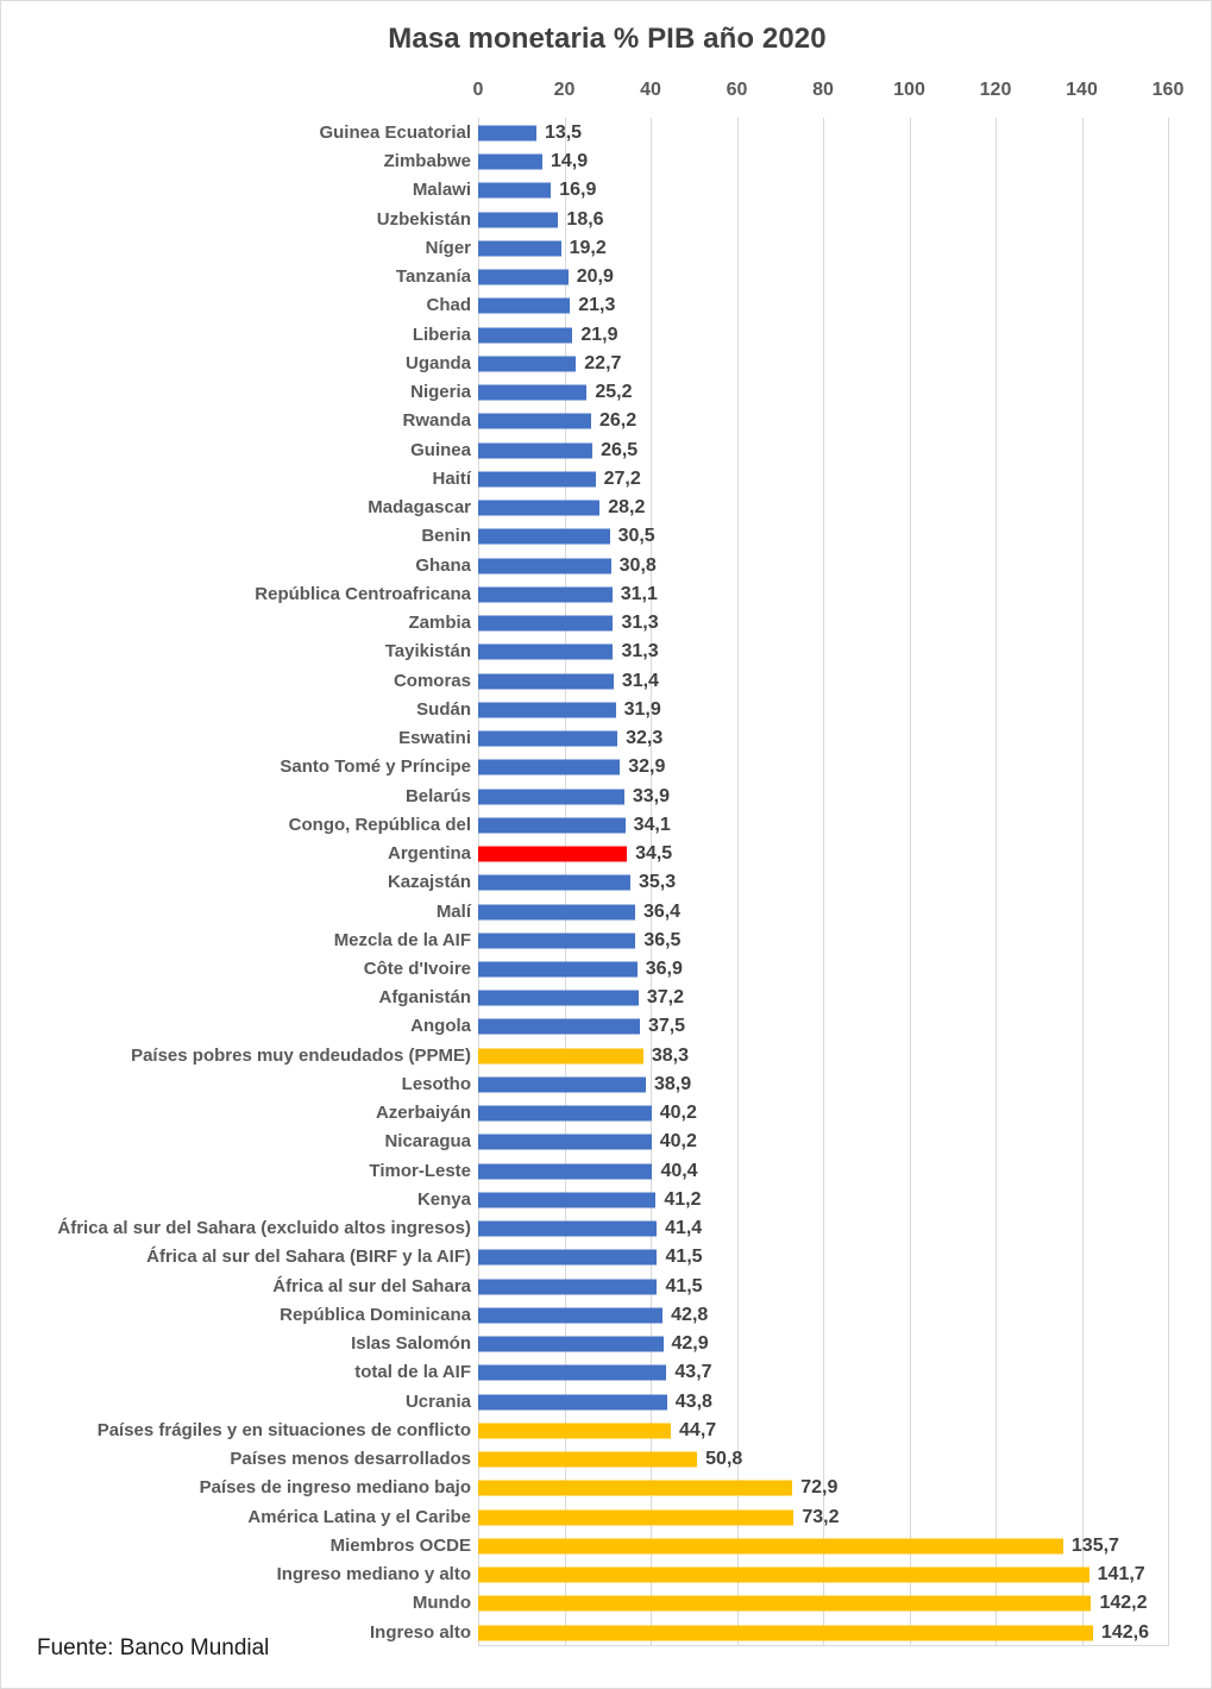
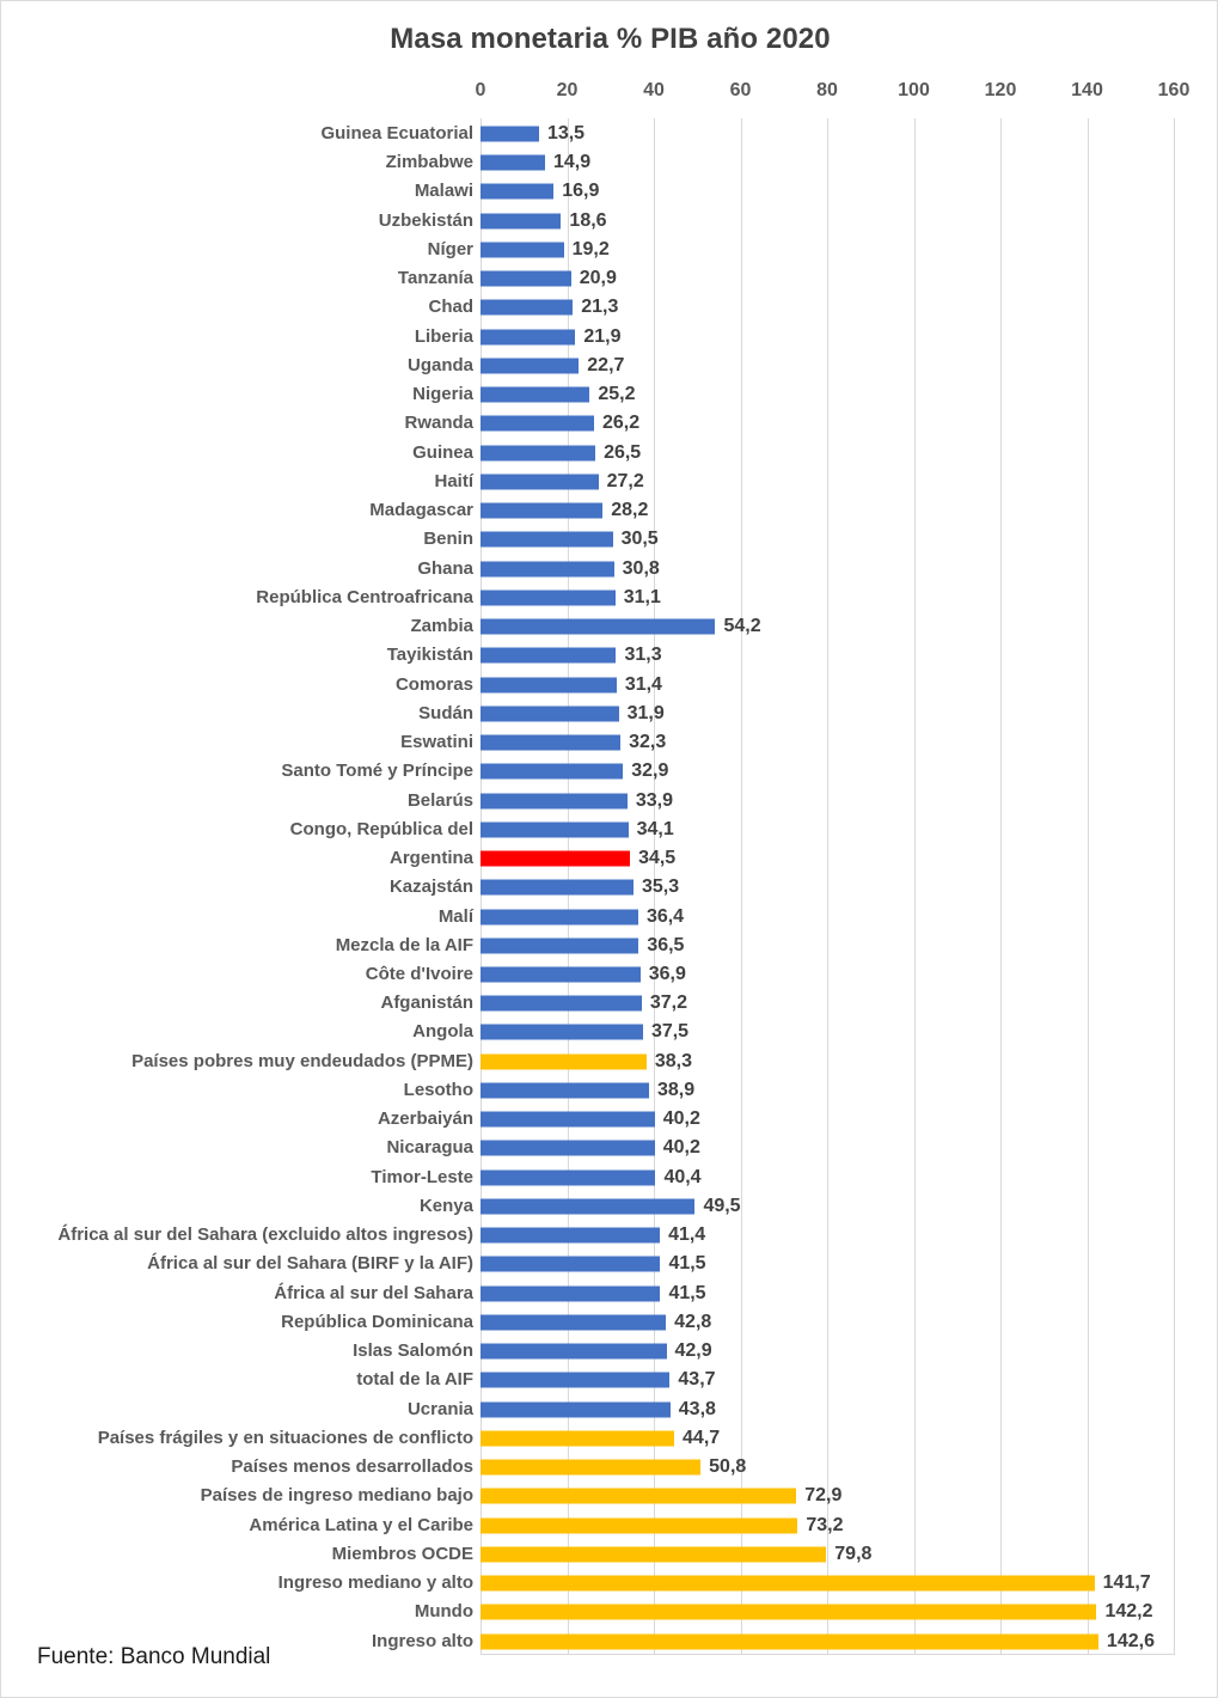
Zambia: 31,3 -> 54,2
Kenya: 41,2 -> 49,5
Miembros OCDE: 135,7 -> 79,8
